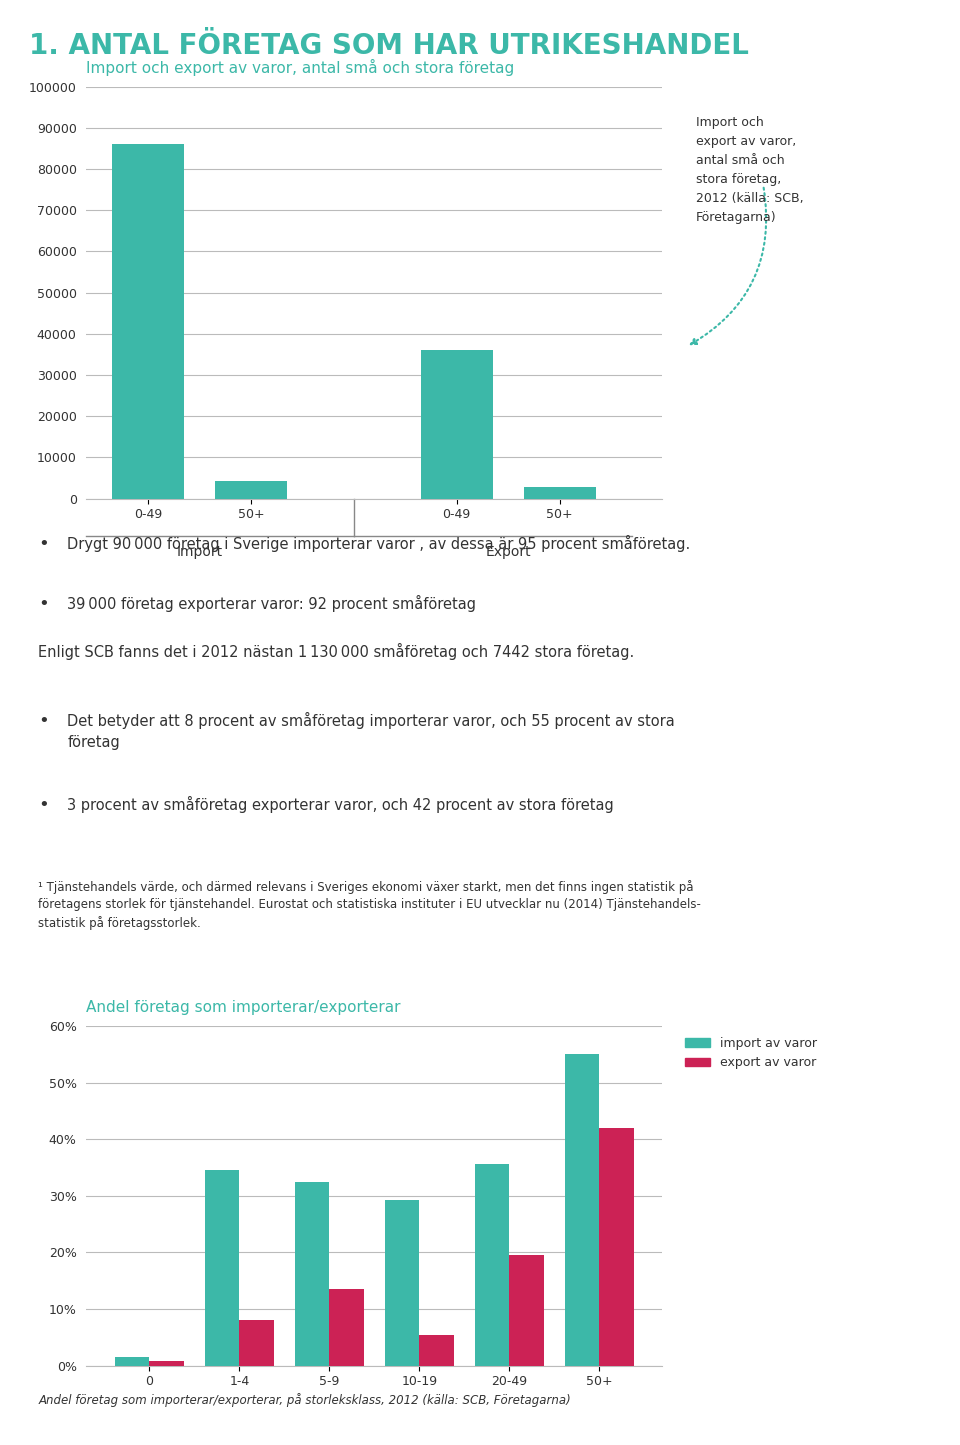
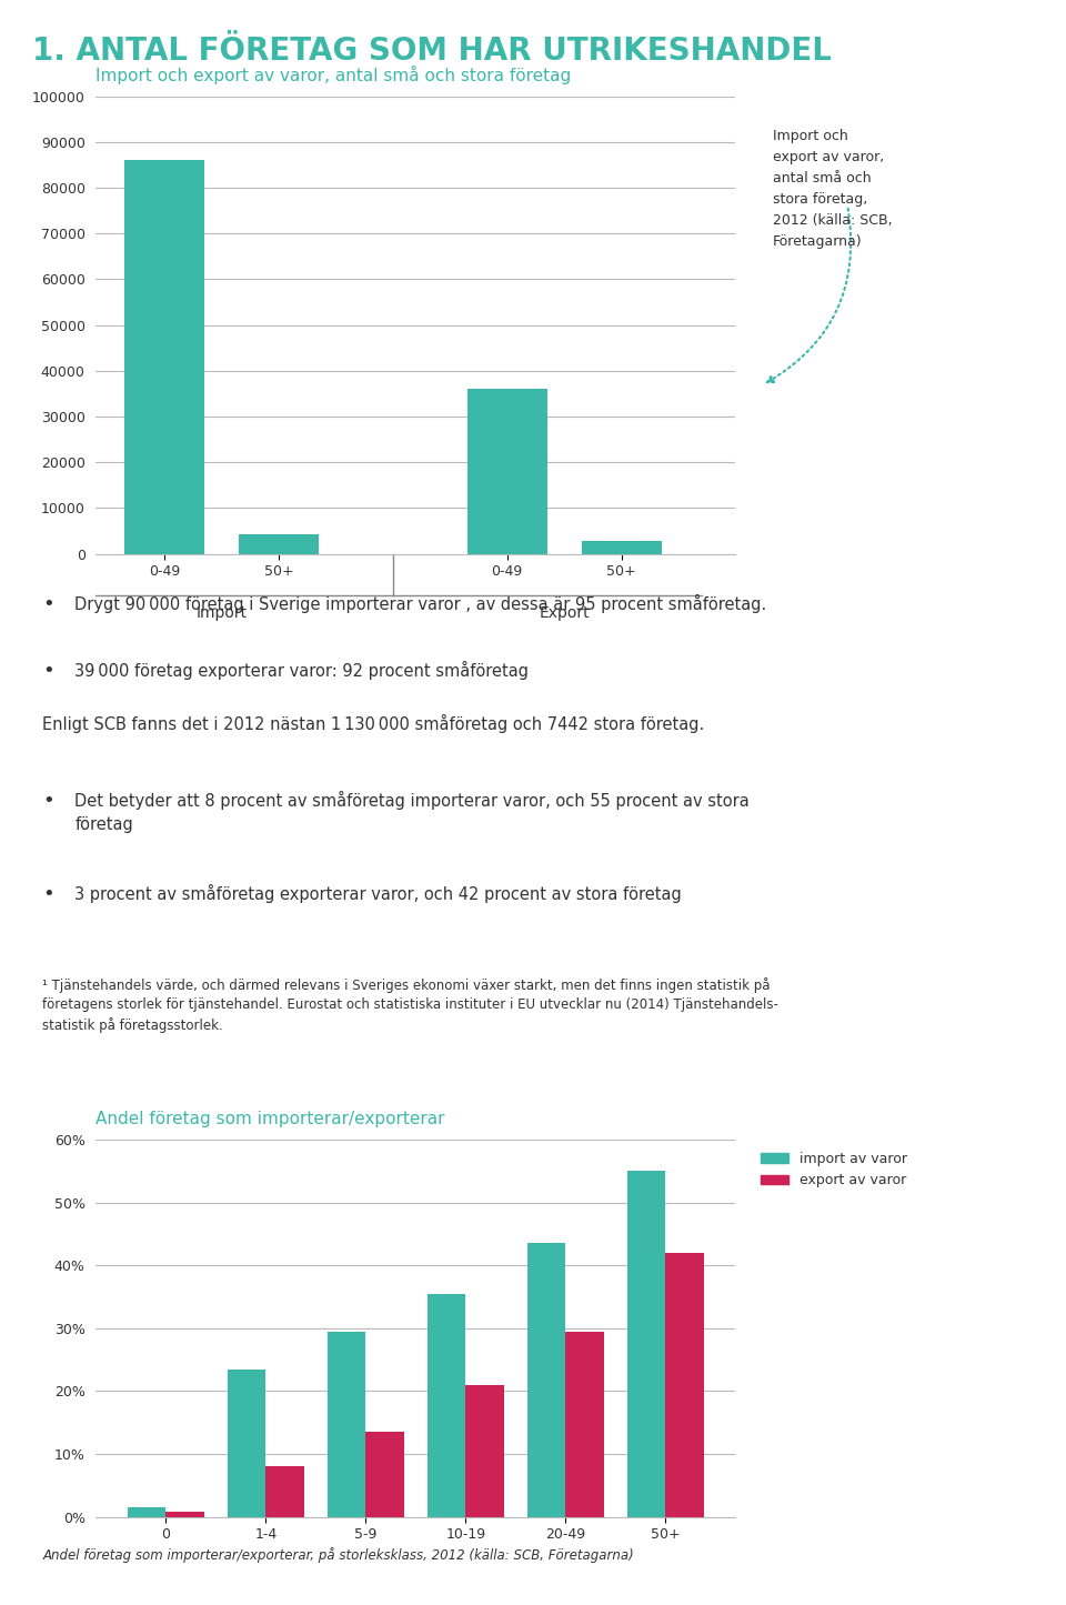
Andel företag som importerar/exporterar/import av varor/1-4: 34.6% -> 23.5%
Andel företag som importerar/exporterar/import av varor/5-9: 32.4% -> 29.5%
Andel företag som importerar/exporterar/import av varor/10-19: 29.2% -> 35.5%
Andel företag som importerar/exporterar/export av varor/10-19: 5.4% -> 21.0%
Andel företag som importerar/exporterar/import av varor/20-49: 35.6% -> 43.5%
Andel företag som importerar/exporterar/export av varor/20-49: 19.6% -> 29.5%
